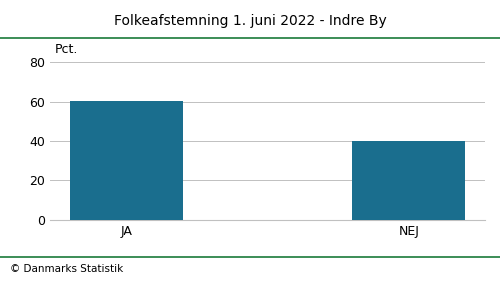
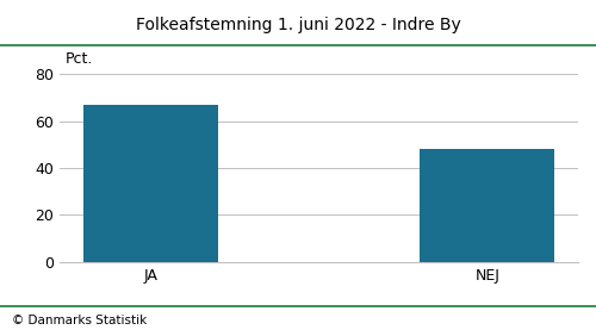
JA: 60 -> 67
NEJ: 40 -> 48
